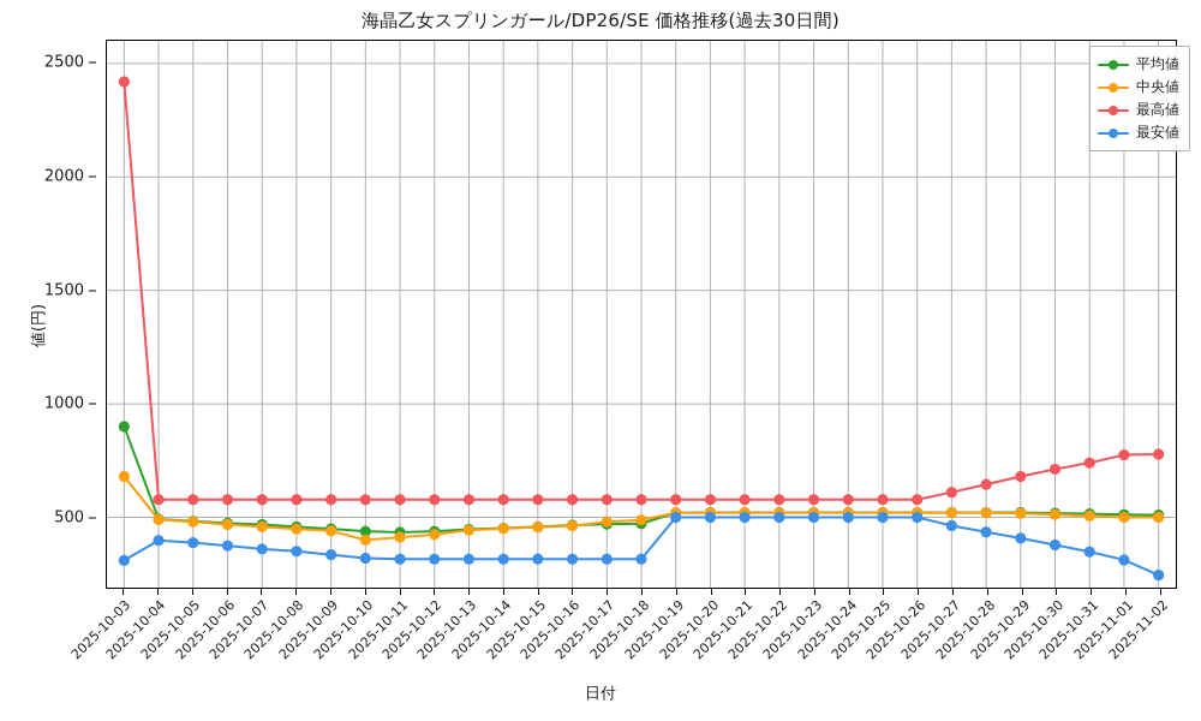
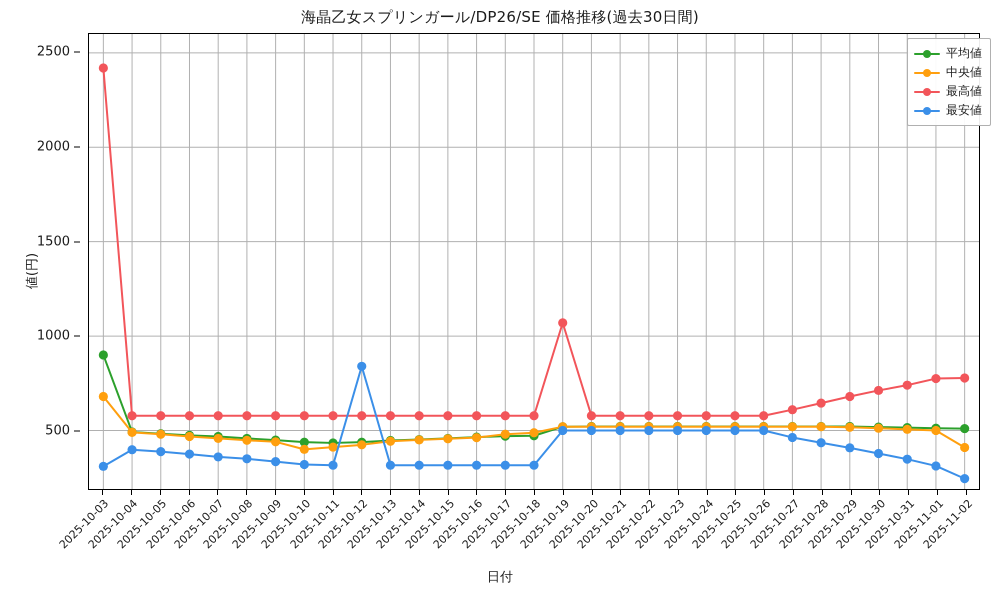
最安値/2025-10-12: 320 -> 840
最高値/2025-10-19: 580 -> 1070
中央値/2025-11-02: 500 -> 410
